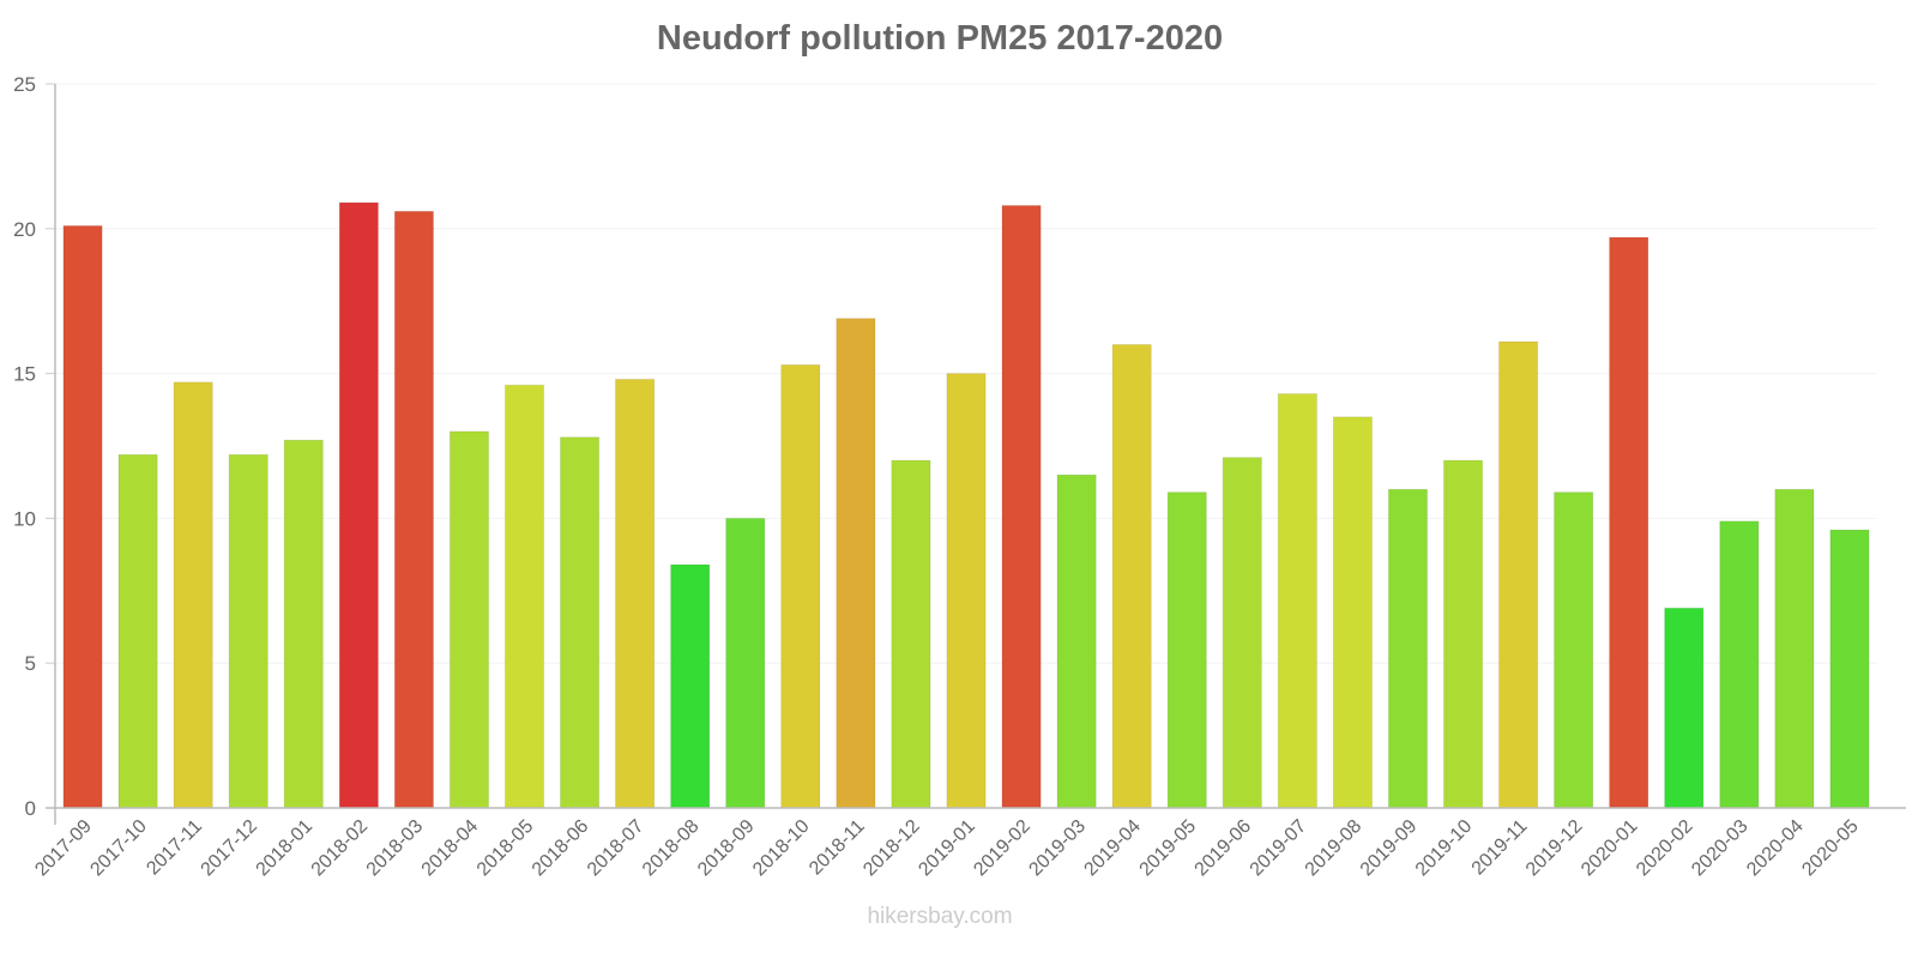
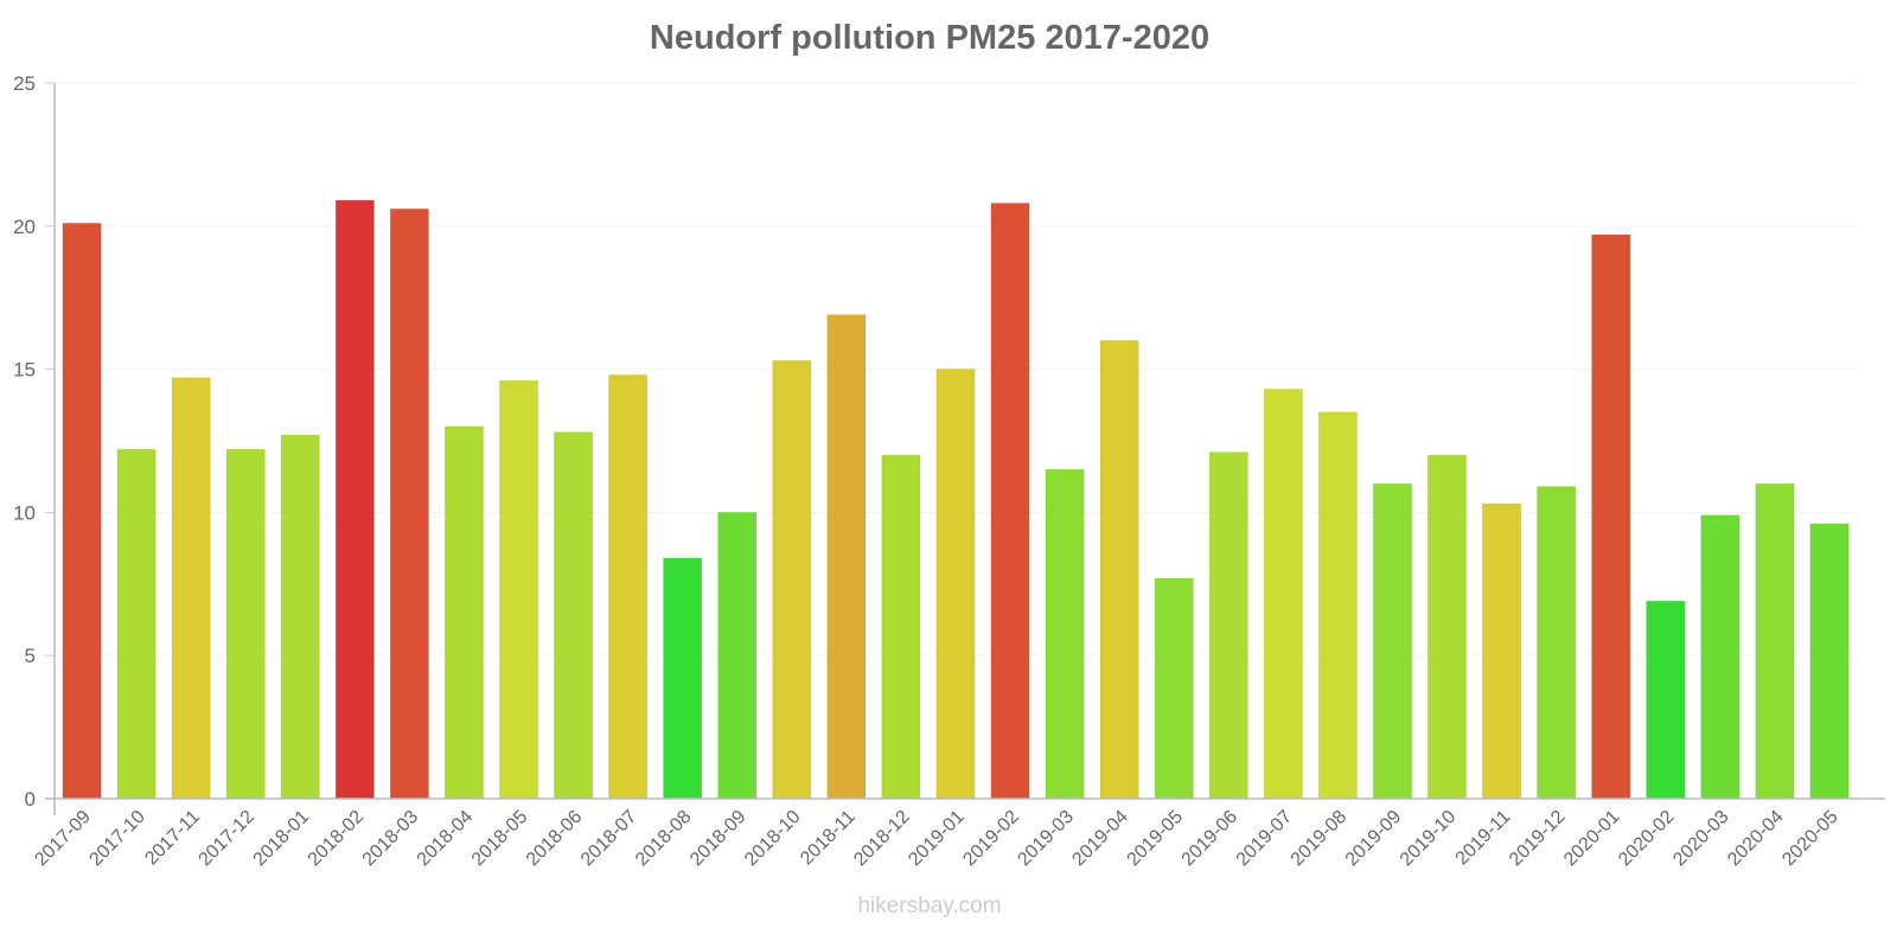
2019-05: 10.9 -> 7.7
2019-11: 16.1 -> 10.3
